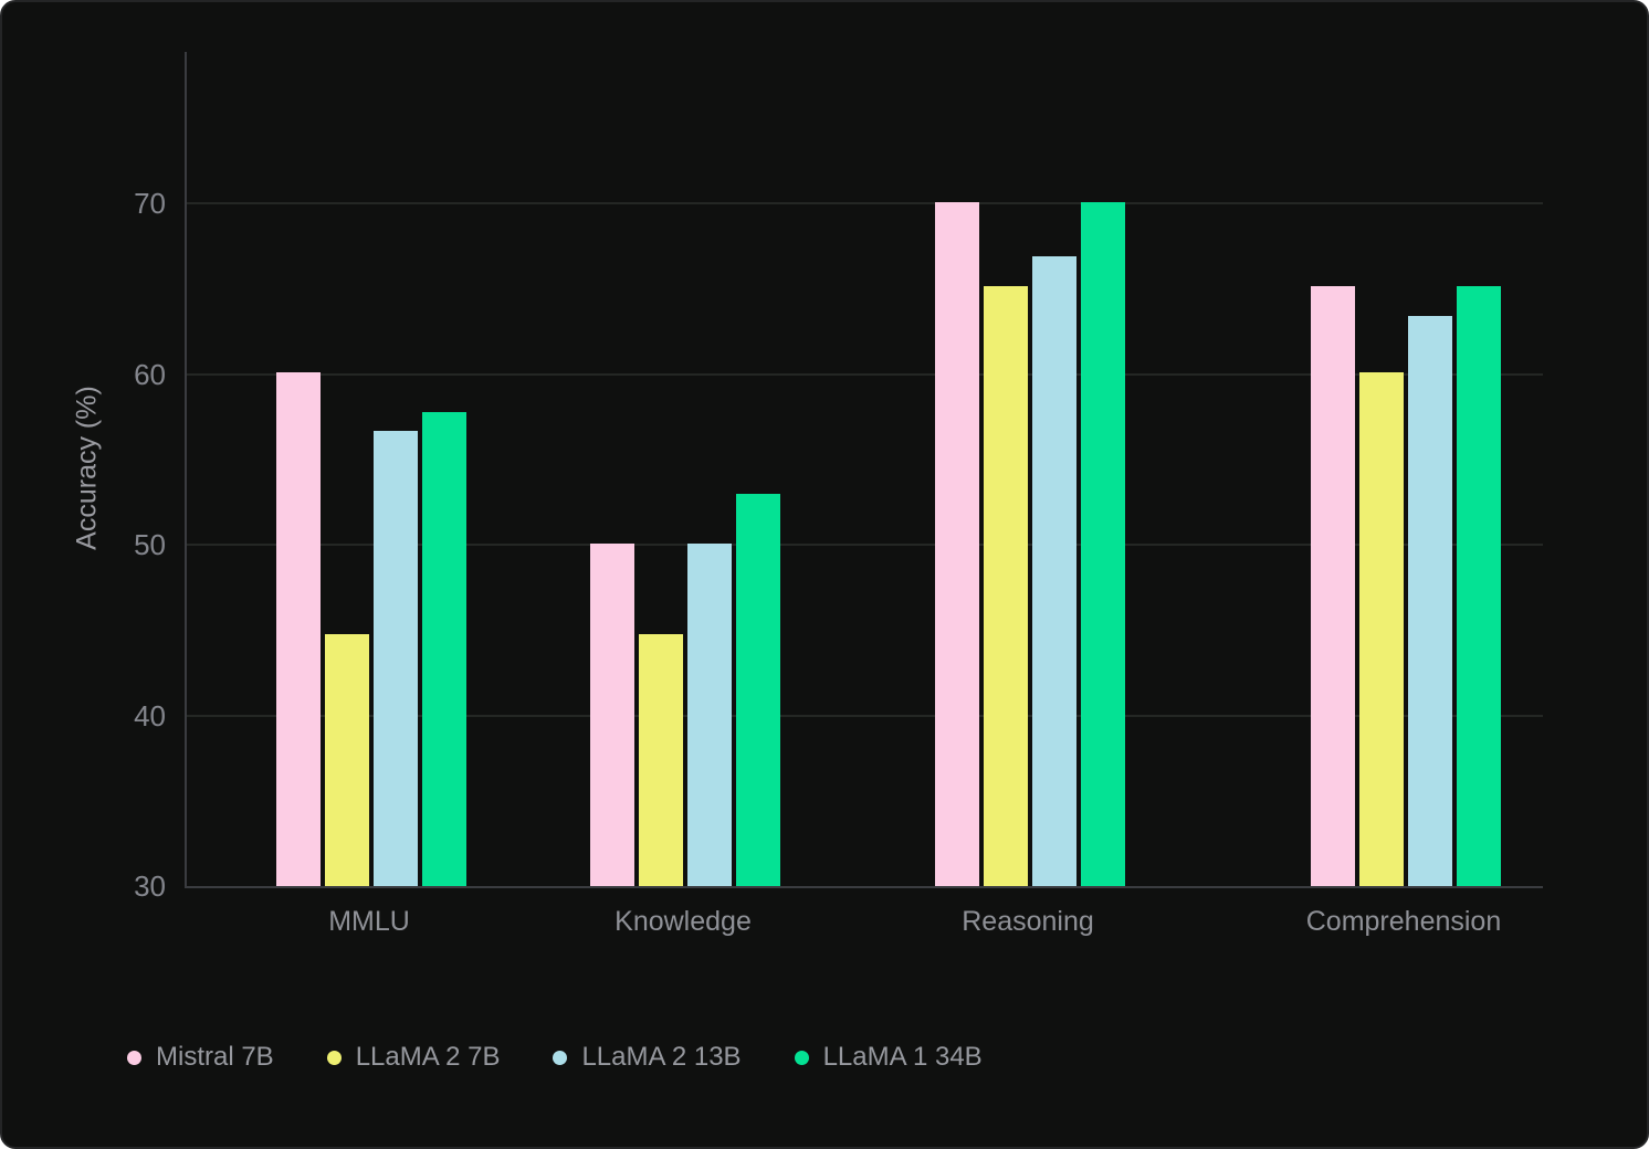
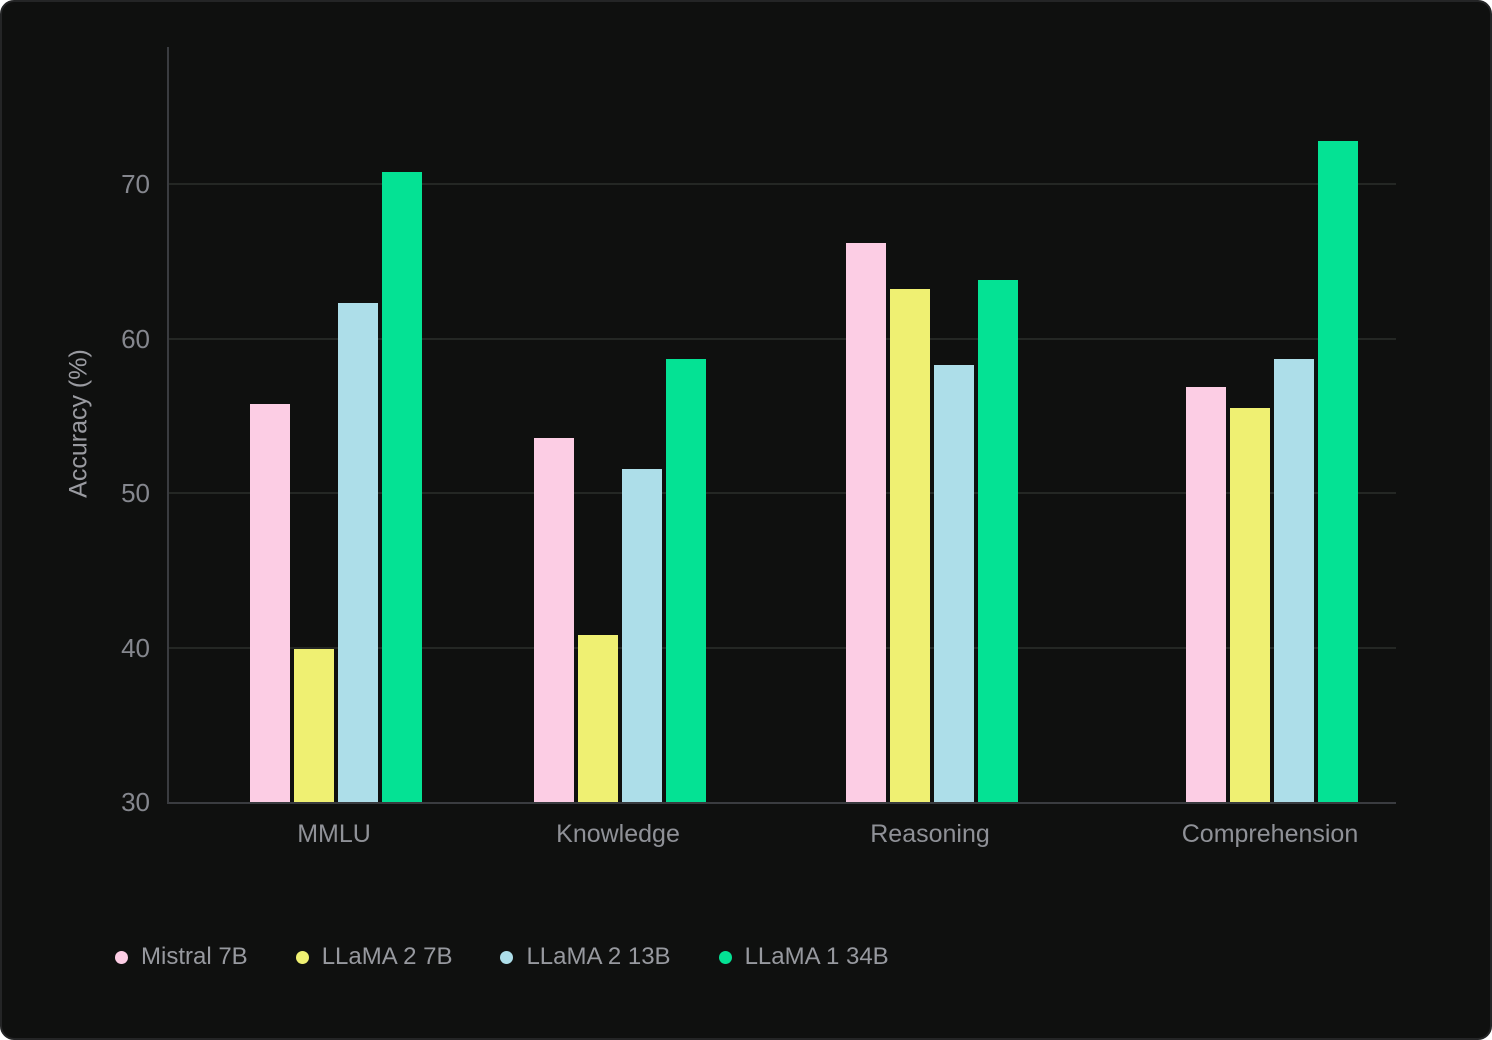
Mistral 7B/MMLU: 60.1 -> 55.8
LLaMA 2 7B/MMLU: 44.8 -> 39.9
LLaMA 2 13B/MMLU: 56.7 -> 62.3
LLaMA 1 34B/MMLU: 57.8 -> 70.8
Mistral 7B/Knowledge: 50.1 -> 53.6
LLaMA 2 7B/Knowledge: 44.8 -> 40.8
LLaMA 2 13B/Knowledge: 50.1 -> 51.6
LLaMA 1 34B/Knowledge: 53.0 -> 58.7
Mistral 7B/Reasoning: 70.1 -> 66.2
LLaMA 2 7B/Reasoning: 65.2 -> 63.2
LLaMA 2 13B/Reasoning: 66.9 -> 58.3
LLaMA 1 34B/Reasoning: 70.1 -> 63.8
Mistral 7B/Comprehension: 65.2 -> 56.9
LLaMA 2 7B/Comprehension: 60.1 -> 55.5
LLaMA 2 13B/Comprehension: 63.4 -> 58.7
LLaMA 1 34B/Comprehension: 65.2 -> 72.8
